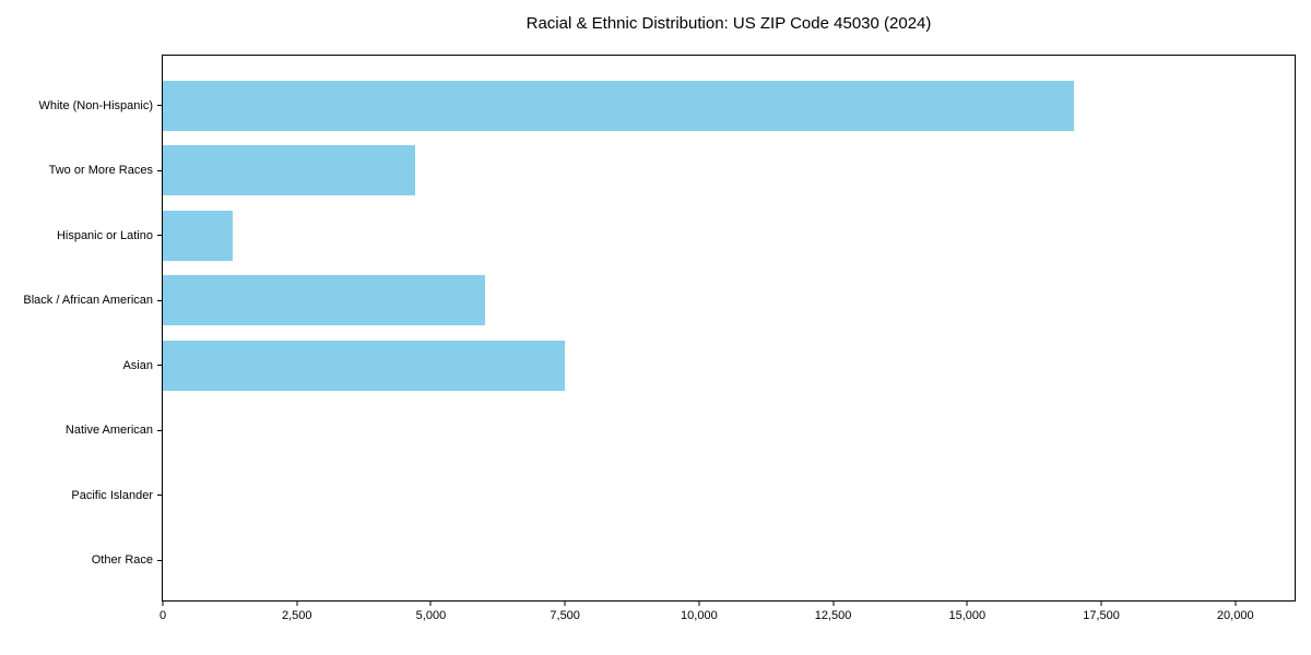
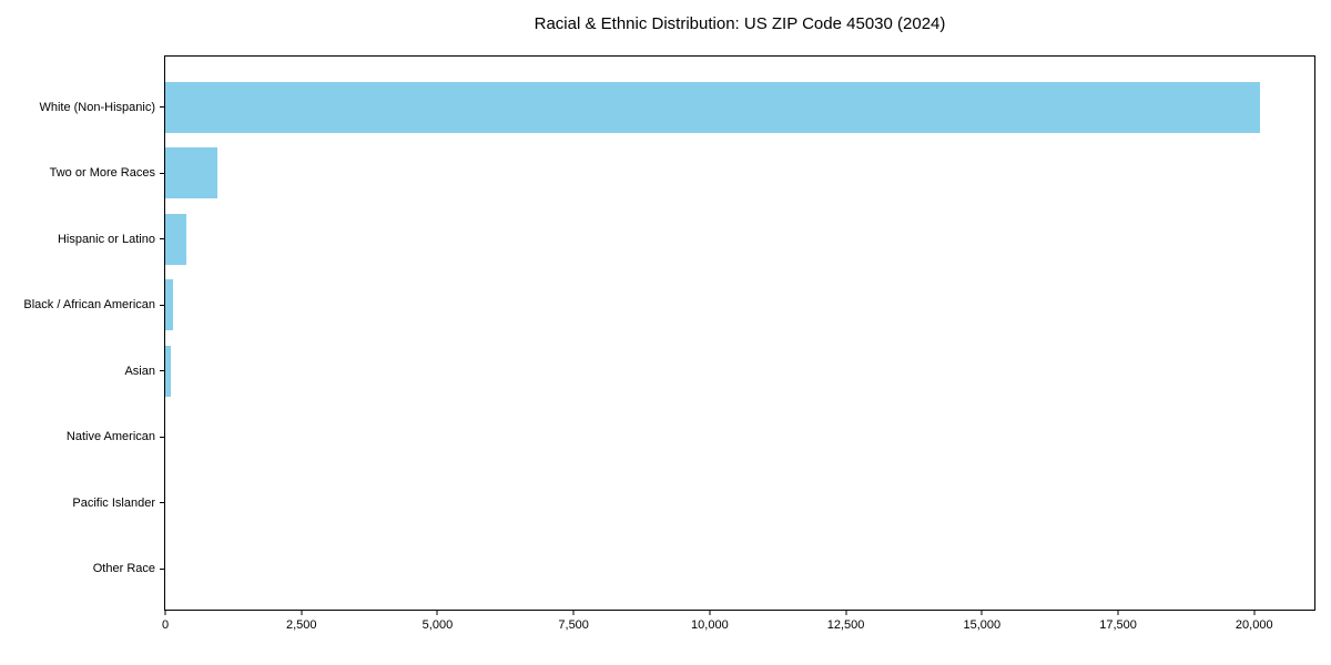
White (Non-Hispanic): 17000 -> 20100
Two or More Races: 4700 -> 1000
Hispanic or Latino: 1300 -> 400
Black / African American: 6000 -> 100
Asian: 7500 -> 100
